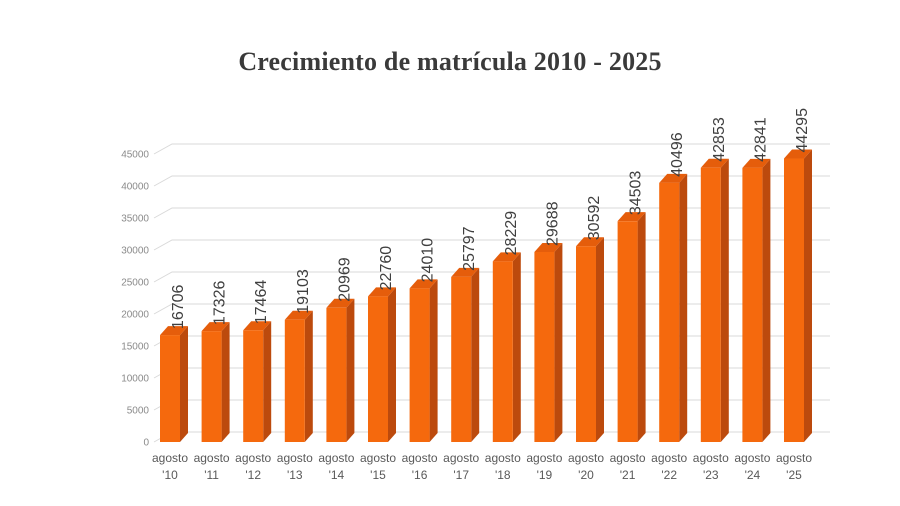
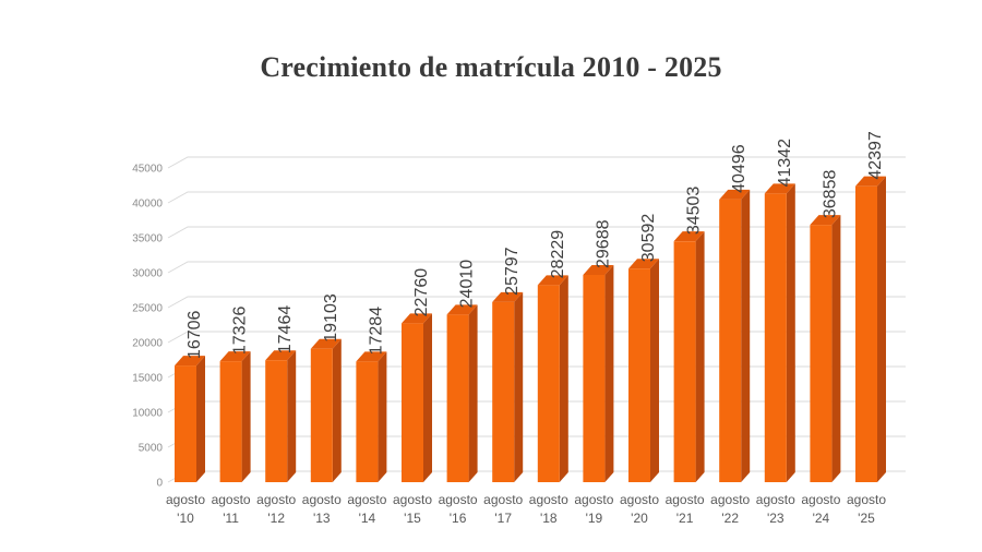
agosto '14: 20969 -> 17284
agosto '23: 42853 -> 41342
agosto '24: 42841 -> 36858
agosto '25: 44295 -> 42397
